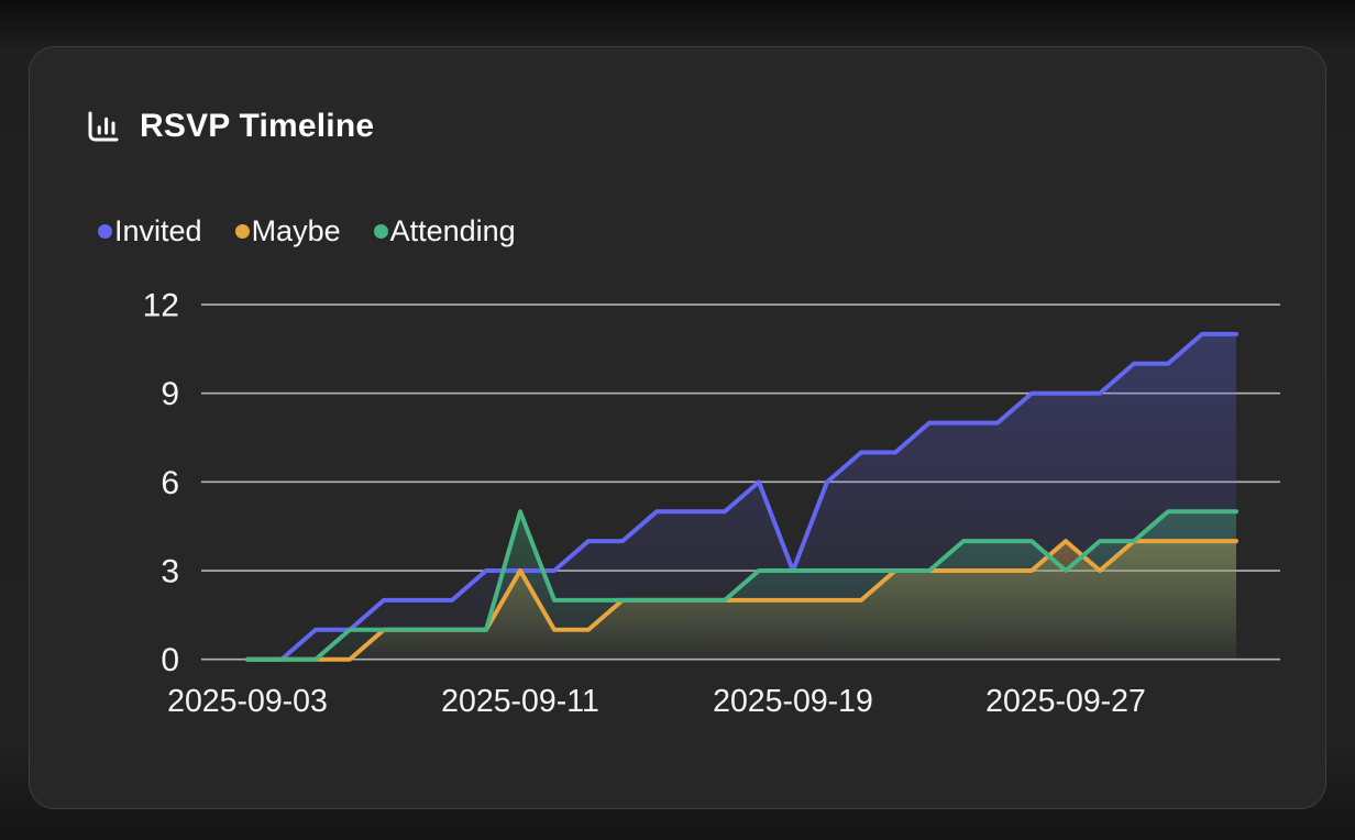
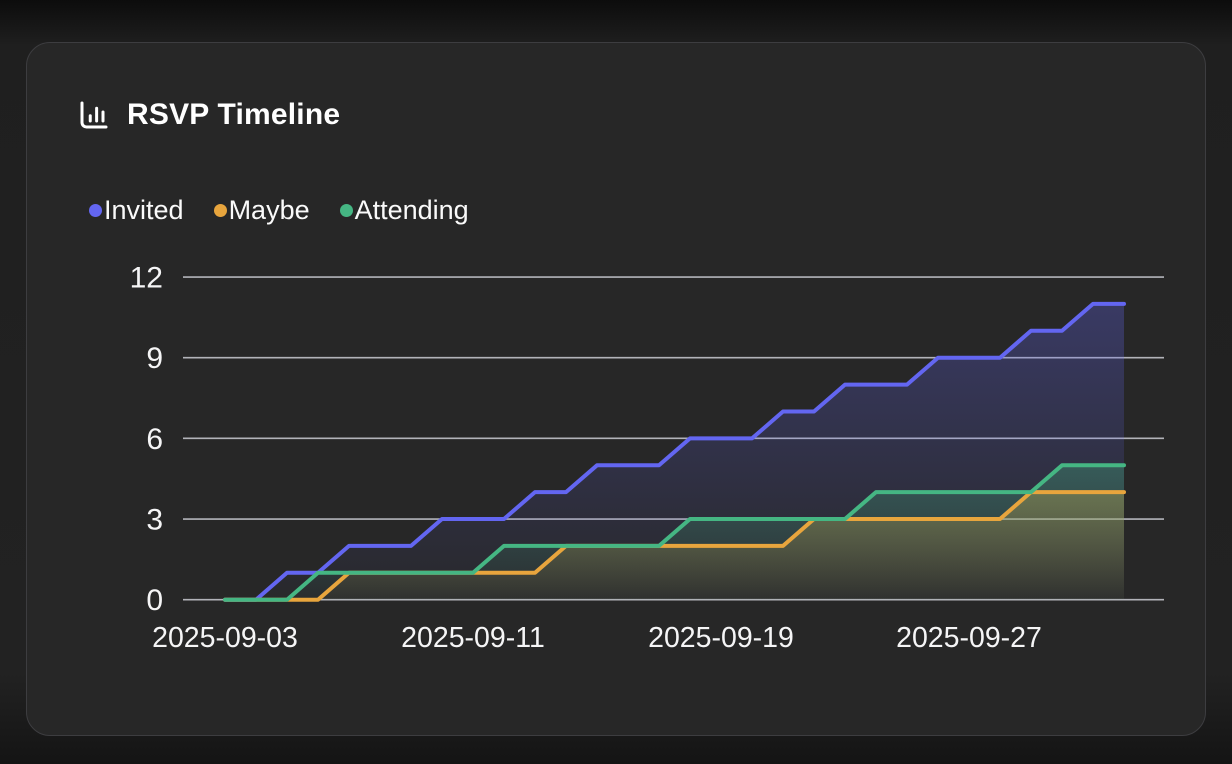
Maybe/2025-09-11: 3 -> 1
Attending/2025-09-11: 5 -> 1
Invited/2025-09-19: 3 -> 6
Maybe/2025-09-27: 4 -> 3
Attending/2025-09-27: 3 -> 4
